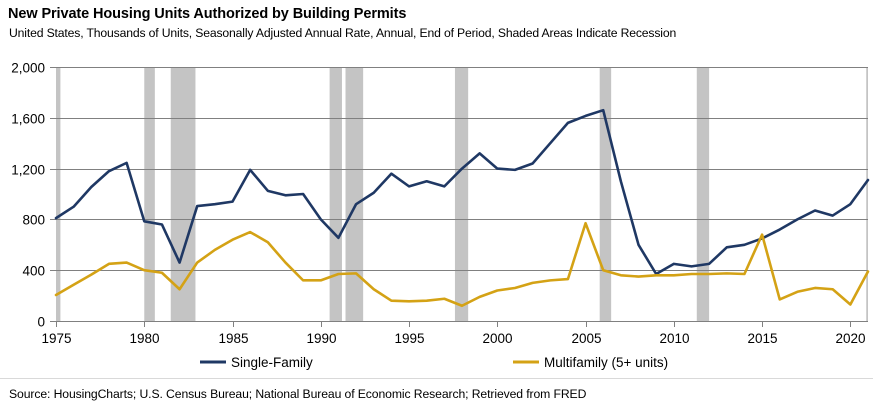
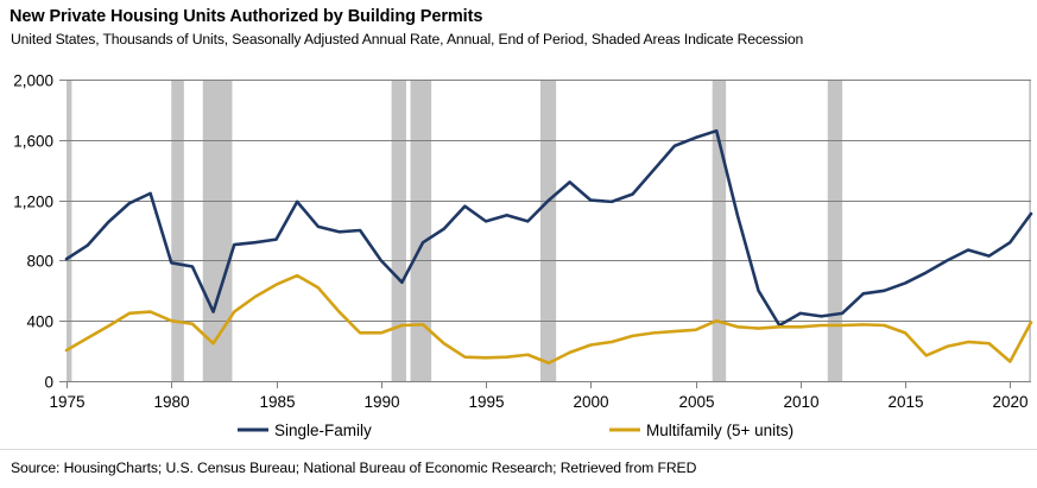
Multifamily (5+ units)/2005: 770 -> 340
Multifamily (5+ units)/2015: 680 -> 320
